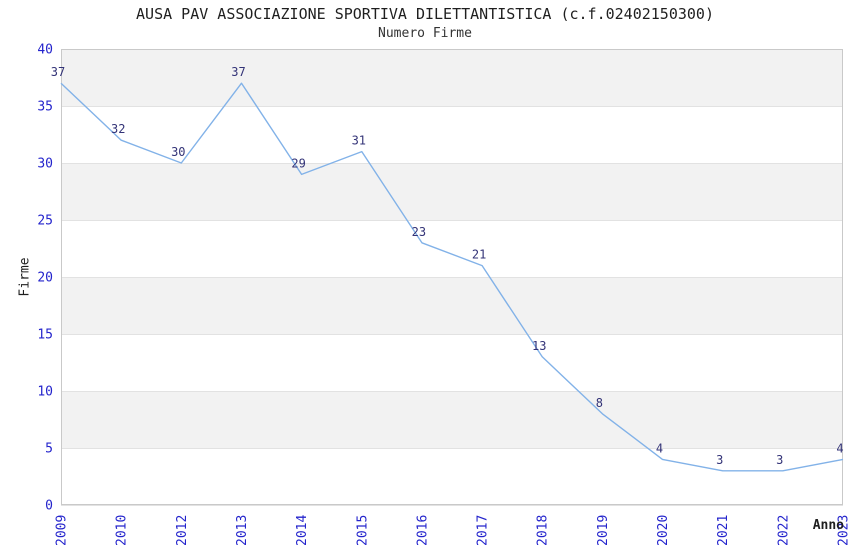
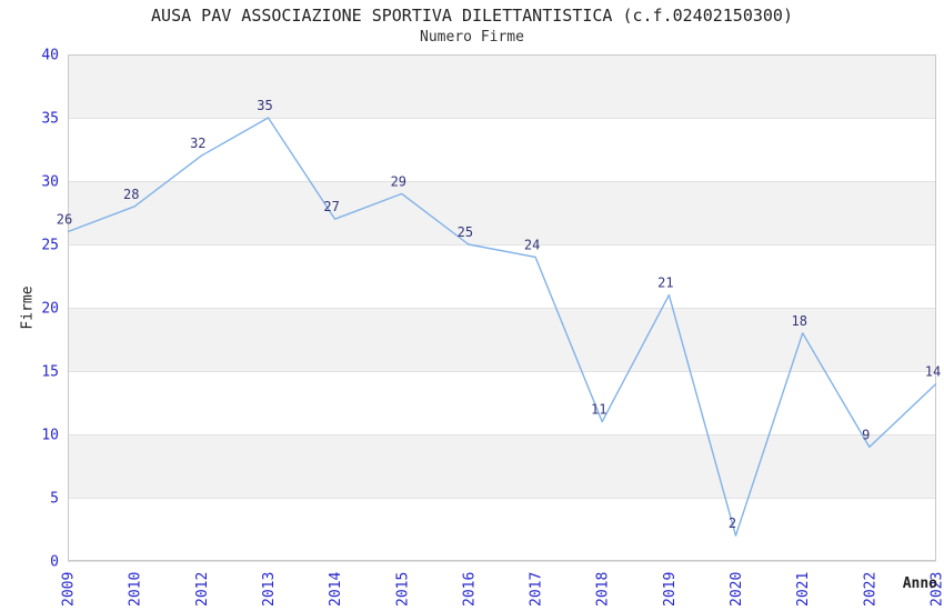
2009: 37 -> 26
2010: 32 -> 28
2012: 30 -> 32
2013: 37 -> 35
2014: 29 -> 27
2015: 31 -> 29
2016: 23 -> 25
2017: 21 -> 24
2018: 13 -> 11
2019: 8 -> 21
2020: 4 -> 2
2021: 3 -> 18
2022: 3 -> 9
2023: 4 -> 14
